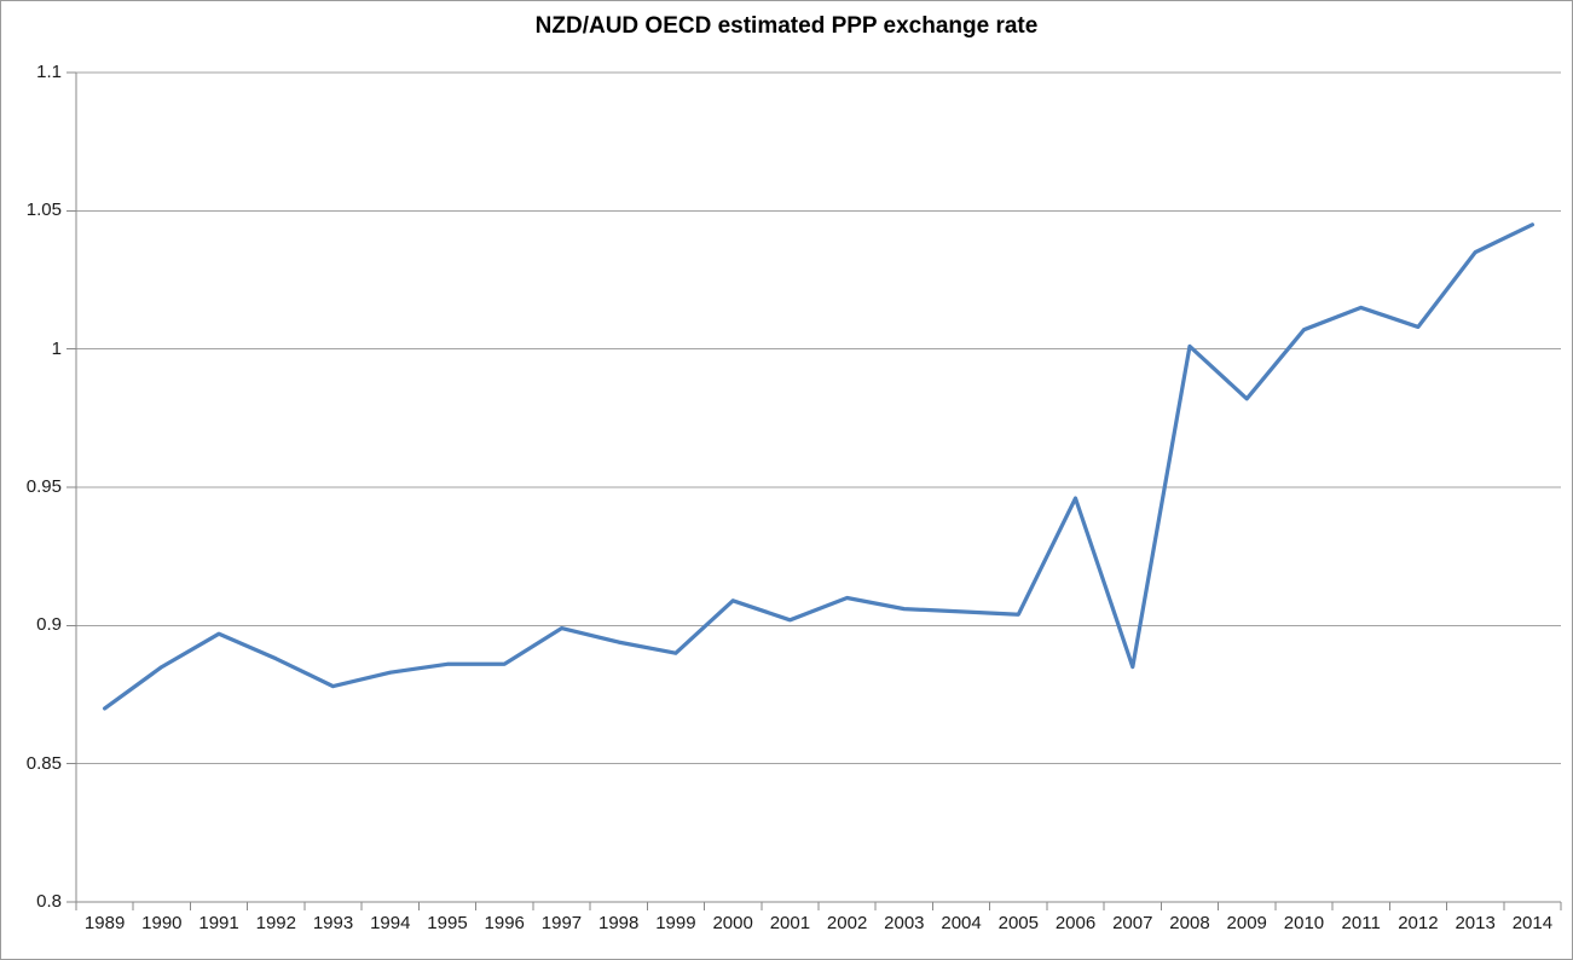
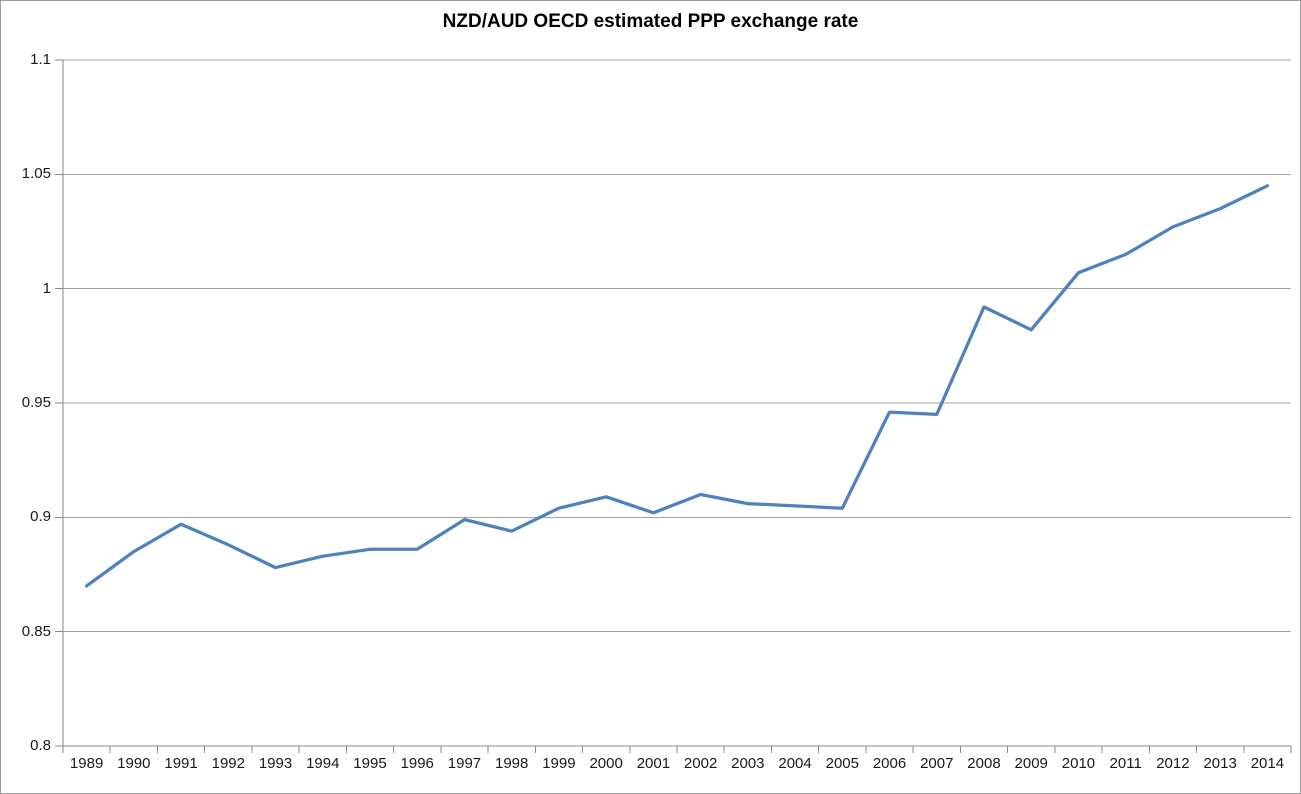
1999: 0.890 -> 0.904
2007: 0.885 -> 0.945
2008: 1.001 -> 0.992
2012: 1.008 -> 1.027
